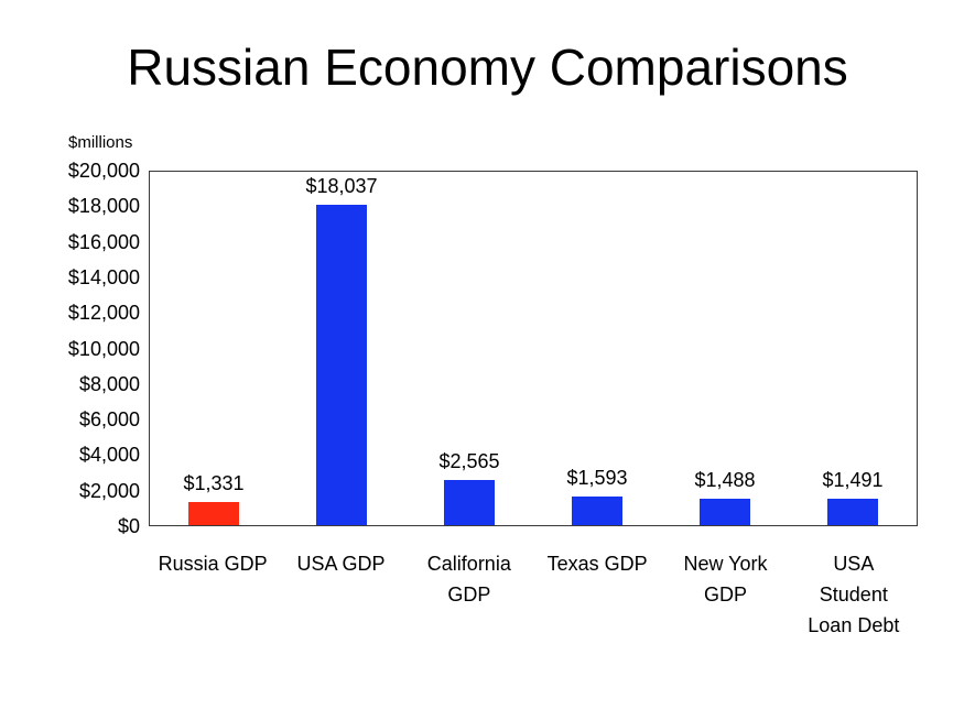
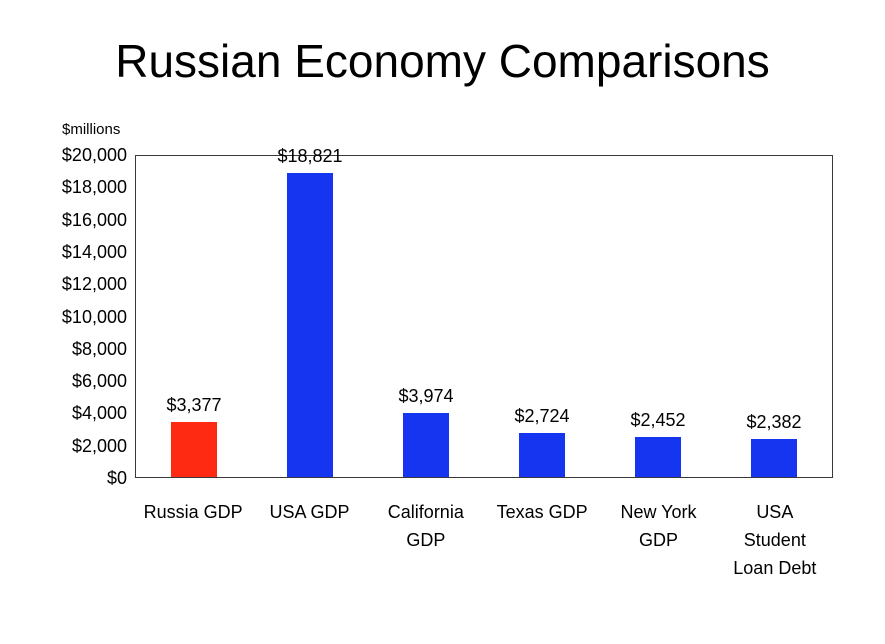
Russia GDP: $1,331 -> $3,377
USA GDP: $18,037 -> $18,821
California GDP: $2,565 -> $3,974
Texas GDP: $1,593 -> $2,724
New York GDP: $1,488 -> $2,452
USA Student Loan Debt: $1,491 -> $2,382
